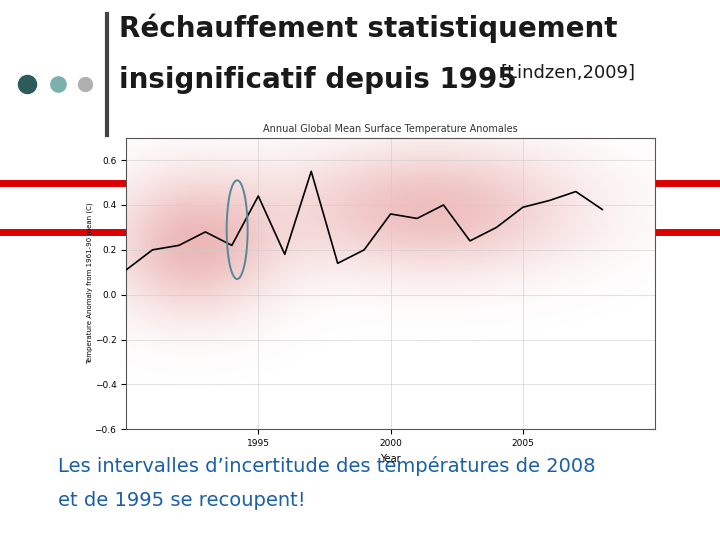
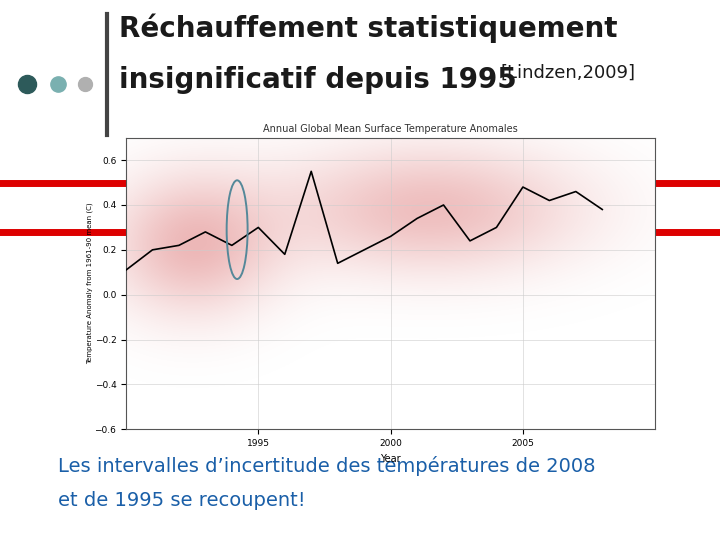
1995: 0.44 -> 0.30
2000: 0.36 -> 0.26
2005: 0.39 -> 0.48
